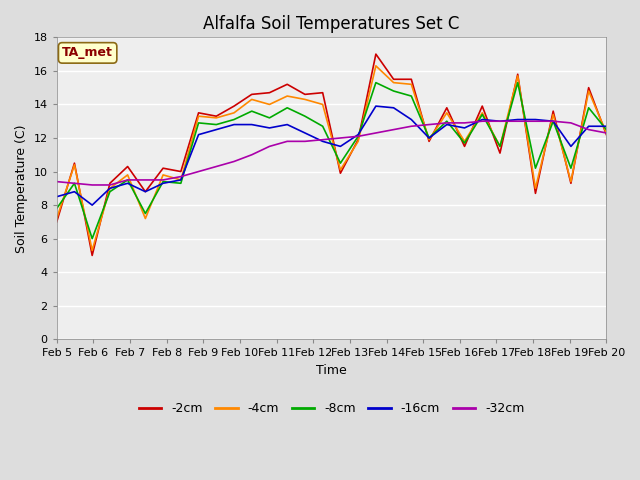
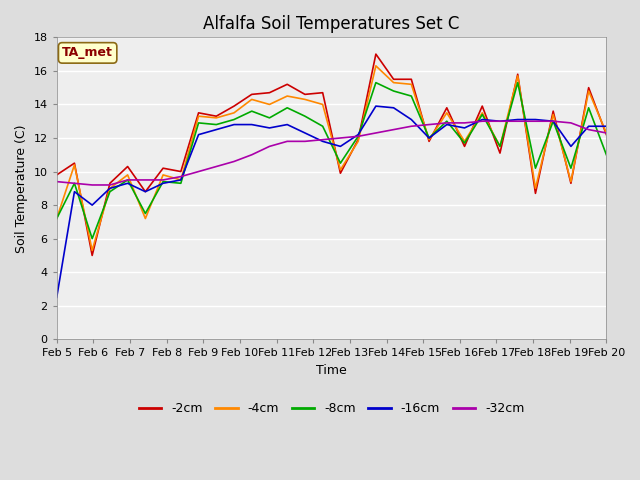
-2cm/Feb 5: 7.0 -> 9.8
-8cm/Feb 5: 7.8 -> 7.2
-16cm/Feb 5: 8.5 -> 2.5
-8cm/Feb 20: 12.5 -> 11.0
